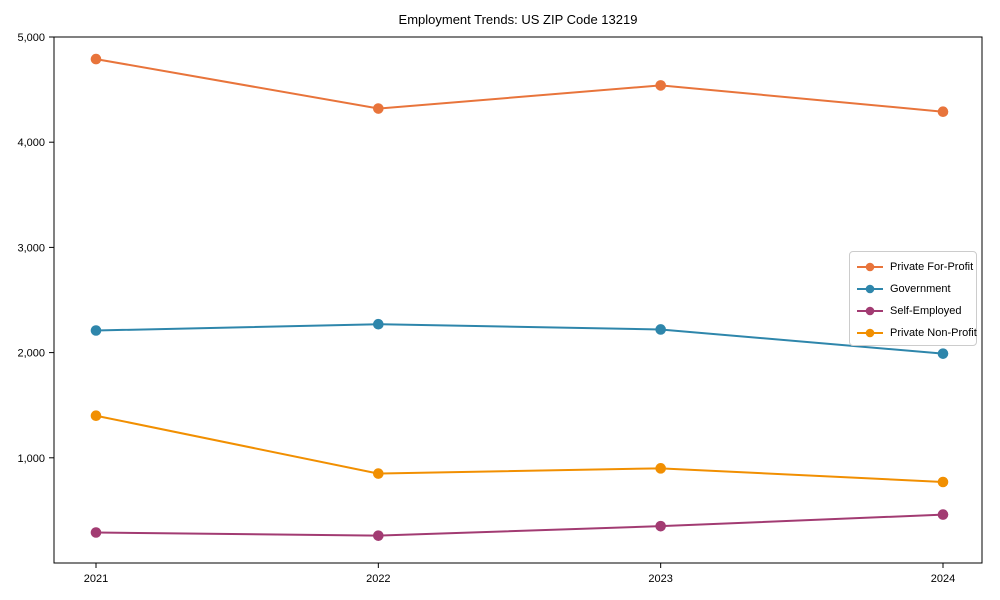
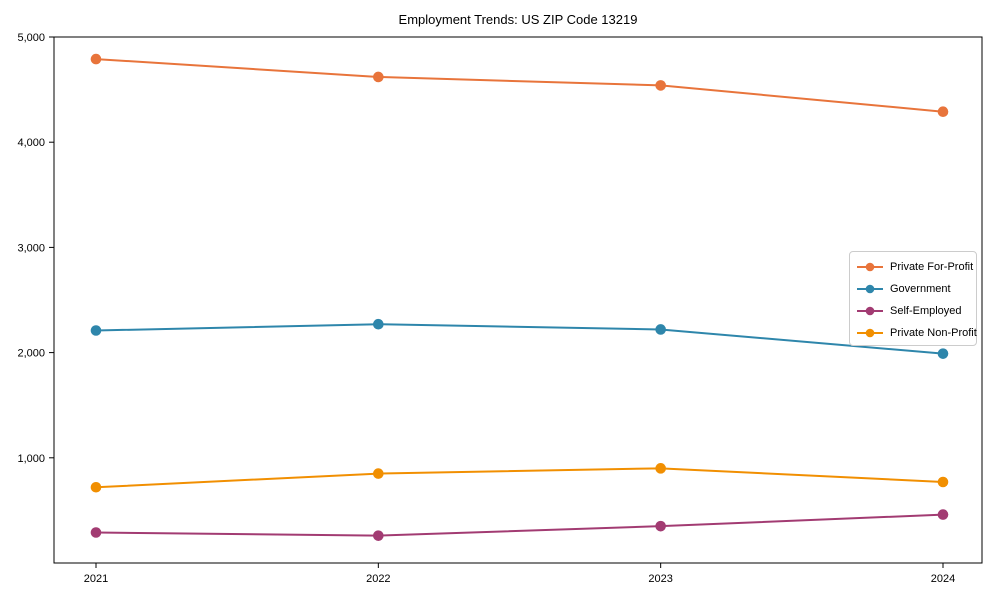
Private Non-Profit/2021: 1400 -> 720
Private For-Profit/2022: 4320 -> 4620
